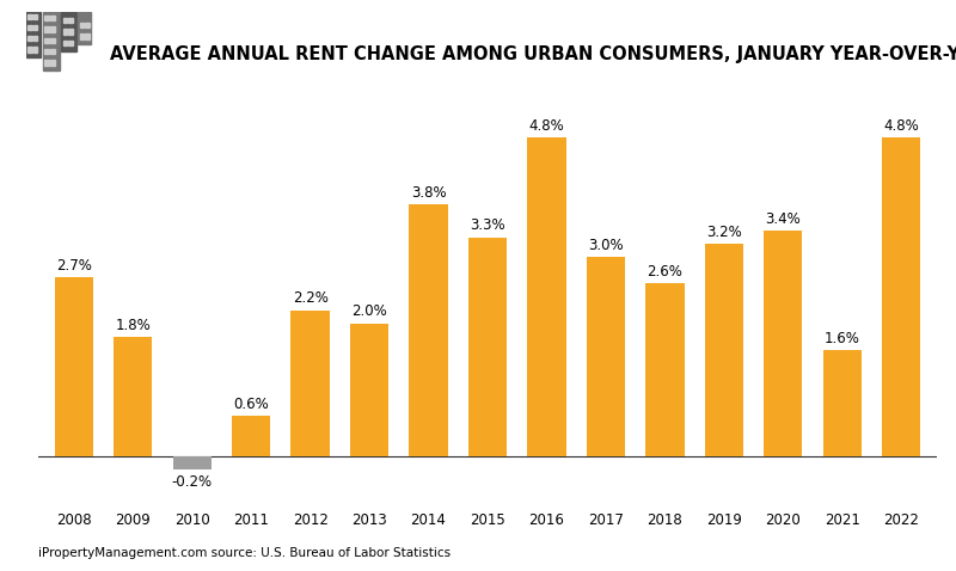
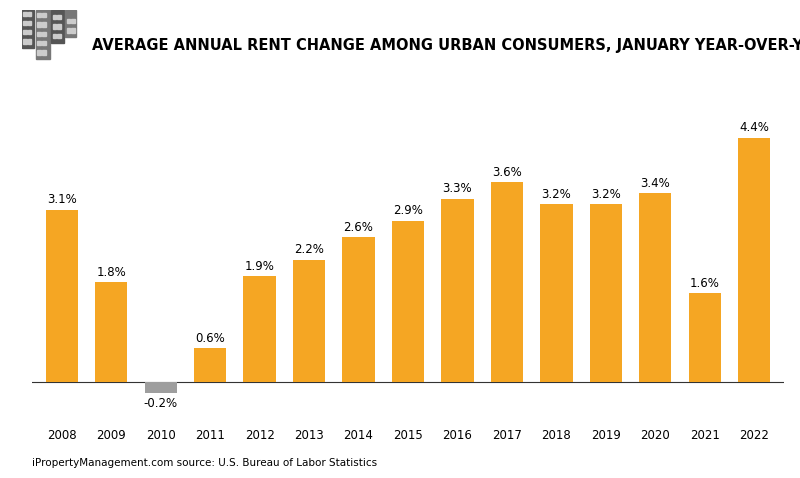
2008: 2.7% -> 3.1%
2012: 2.2% -> 1.9%
2013: 2.0% -> 2.2%
2014: 3.8% -> 2.6%
2015: 3.3% -> 2.9%
2016: 4.8% -> 3.3%
2017: 3.0% -> 3.6%
2018: 2.6% -> 3.2%
2022: 4.8% -> 4.4%
